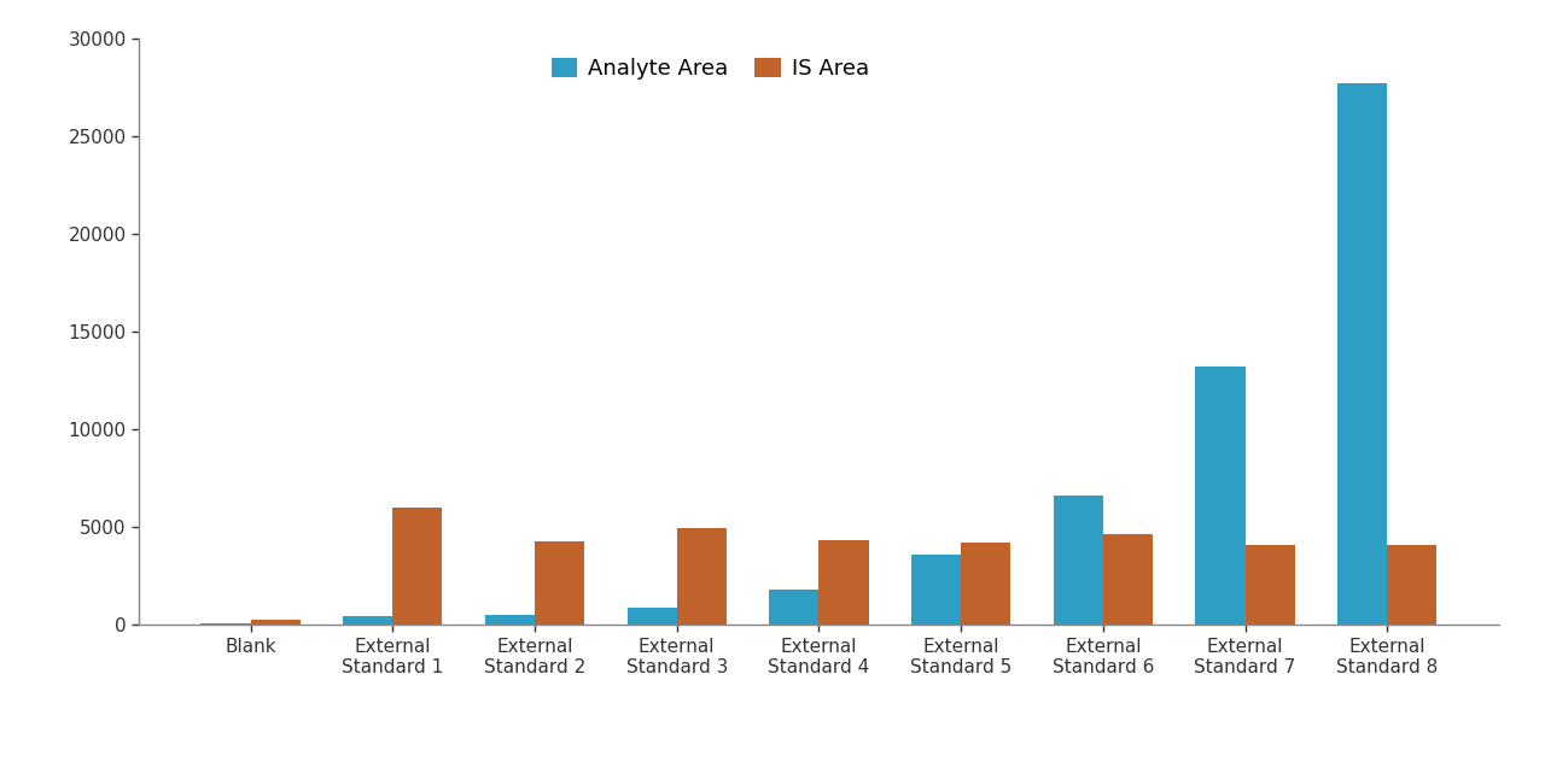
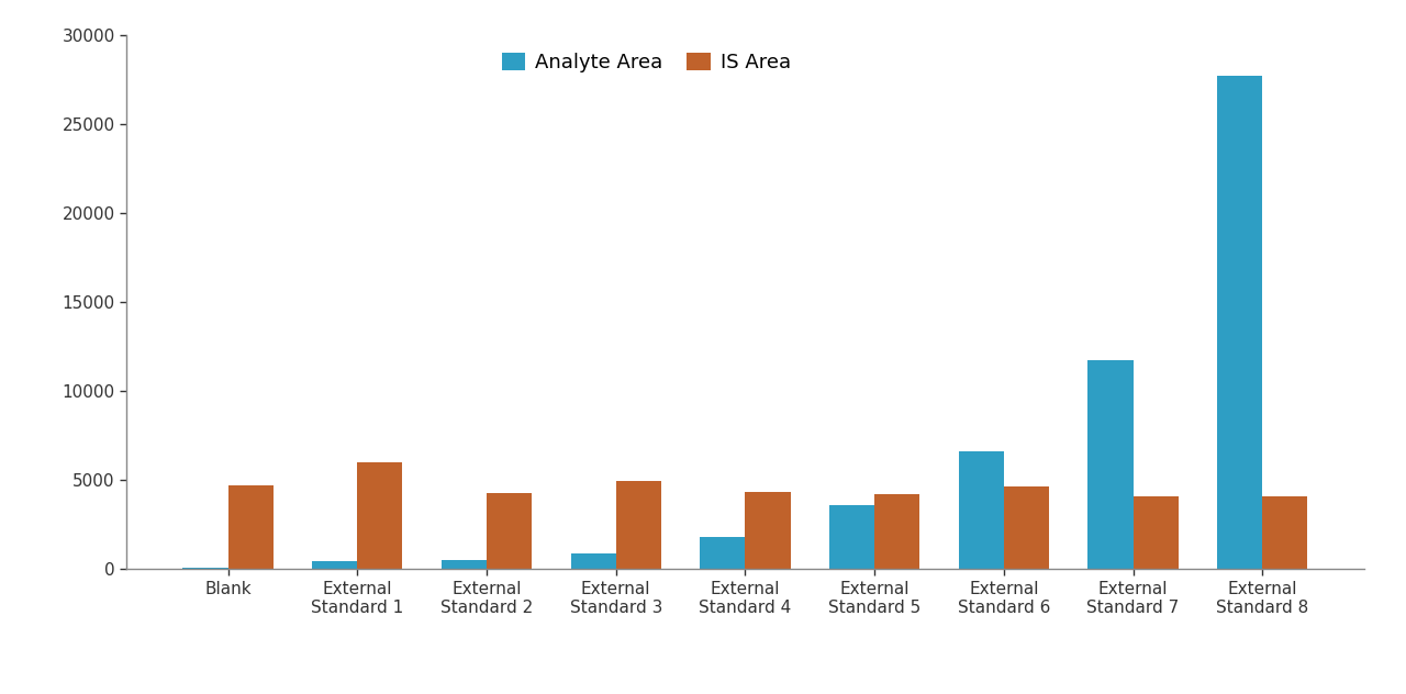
IS Area/Blank: 200 -> 4700
Analyte Area/External Standard 7: 13200 -> 11700
